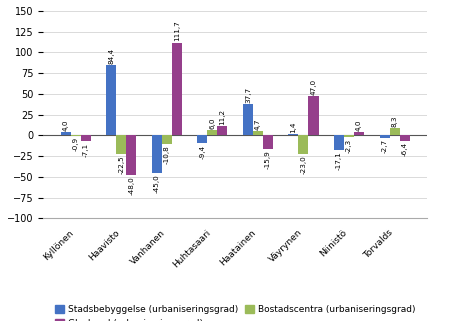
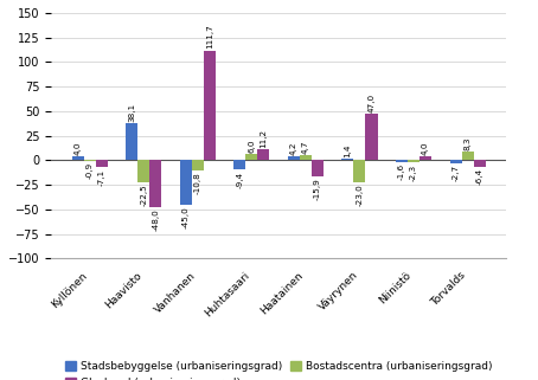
Stadsbebyggelse (urbaniseringsgrad)/Haavisto: 84,4 -> 38,1
Stadsbebyggelse (urbaniseringsgrad)/Haatainen: 37,7 -> 4,2
Stadsbebyggelse (urbaniseringsgrad)/Niinistö: -17,1 -> -1,6
